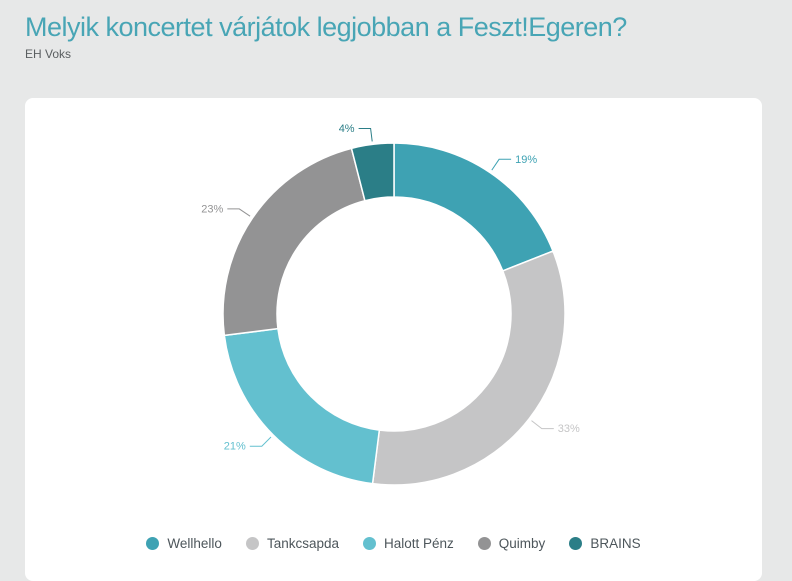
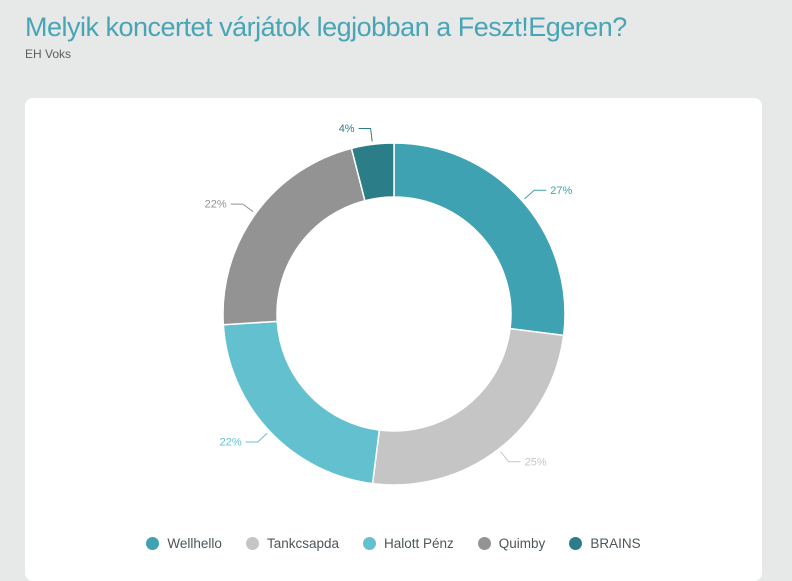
Wellhello: 19% -> 27%
Tankcsapda: 33% -> 25%
Halott Pénz: 21% -> 22%
Quimby: 23% -> 22%
